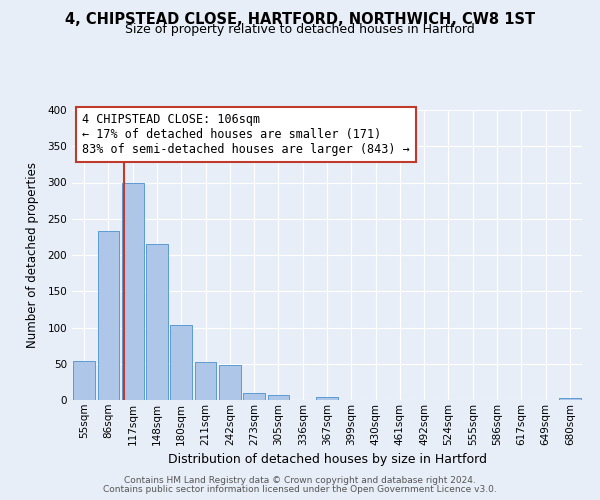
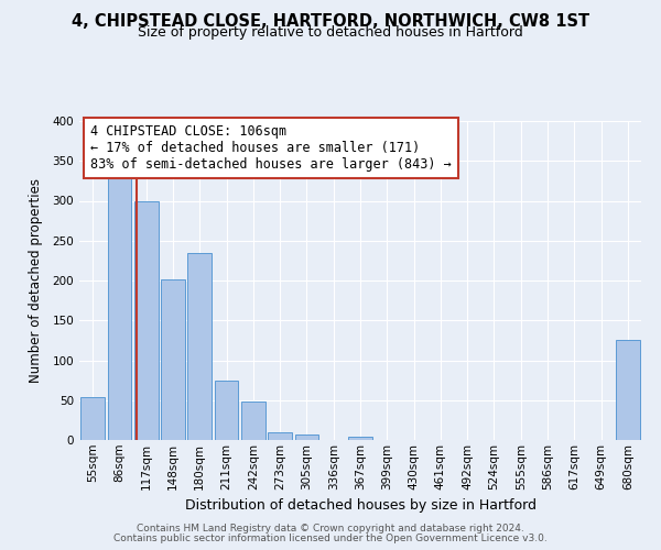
86sqm: 233 -> 332
148sqm: 215 -> 202
180sqm: 103 -> 234
211sqm: 52 -> 74
680sqm: 3 -> 126
